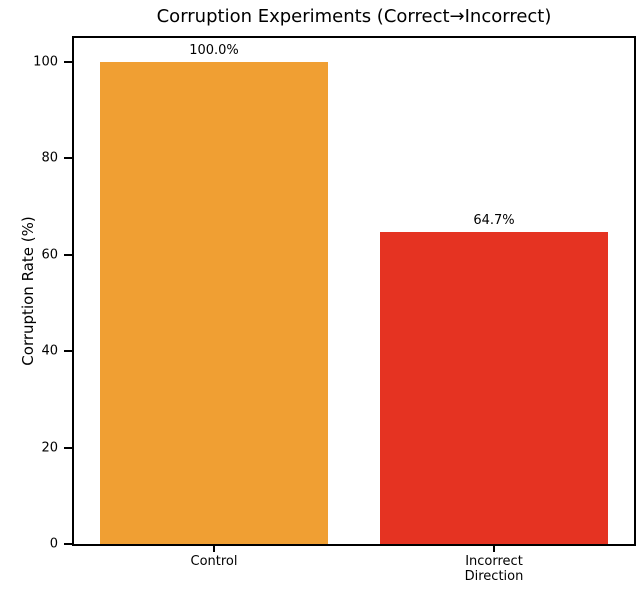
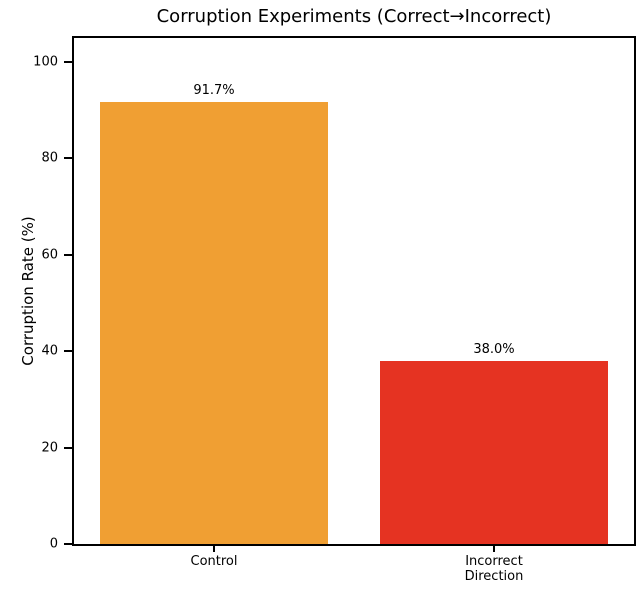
Control: 100.0% -> 91.7%
Incorrect Direction: 64.7% -> 38.0%
